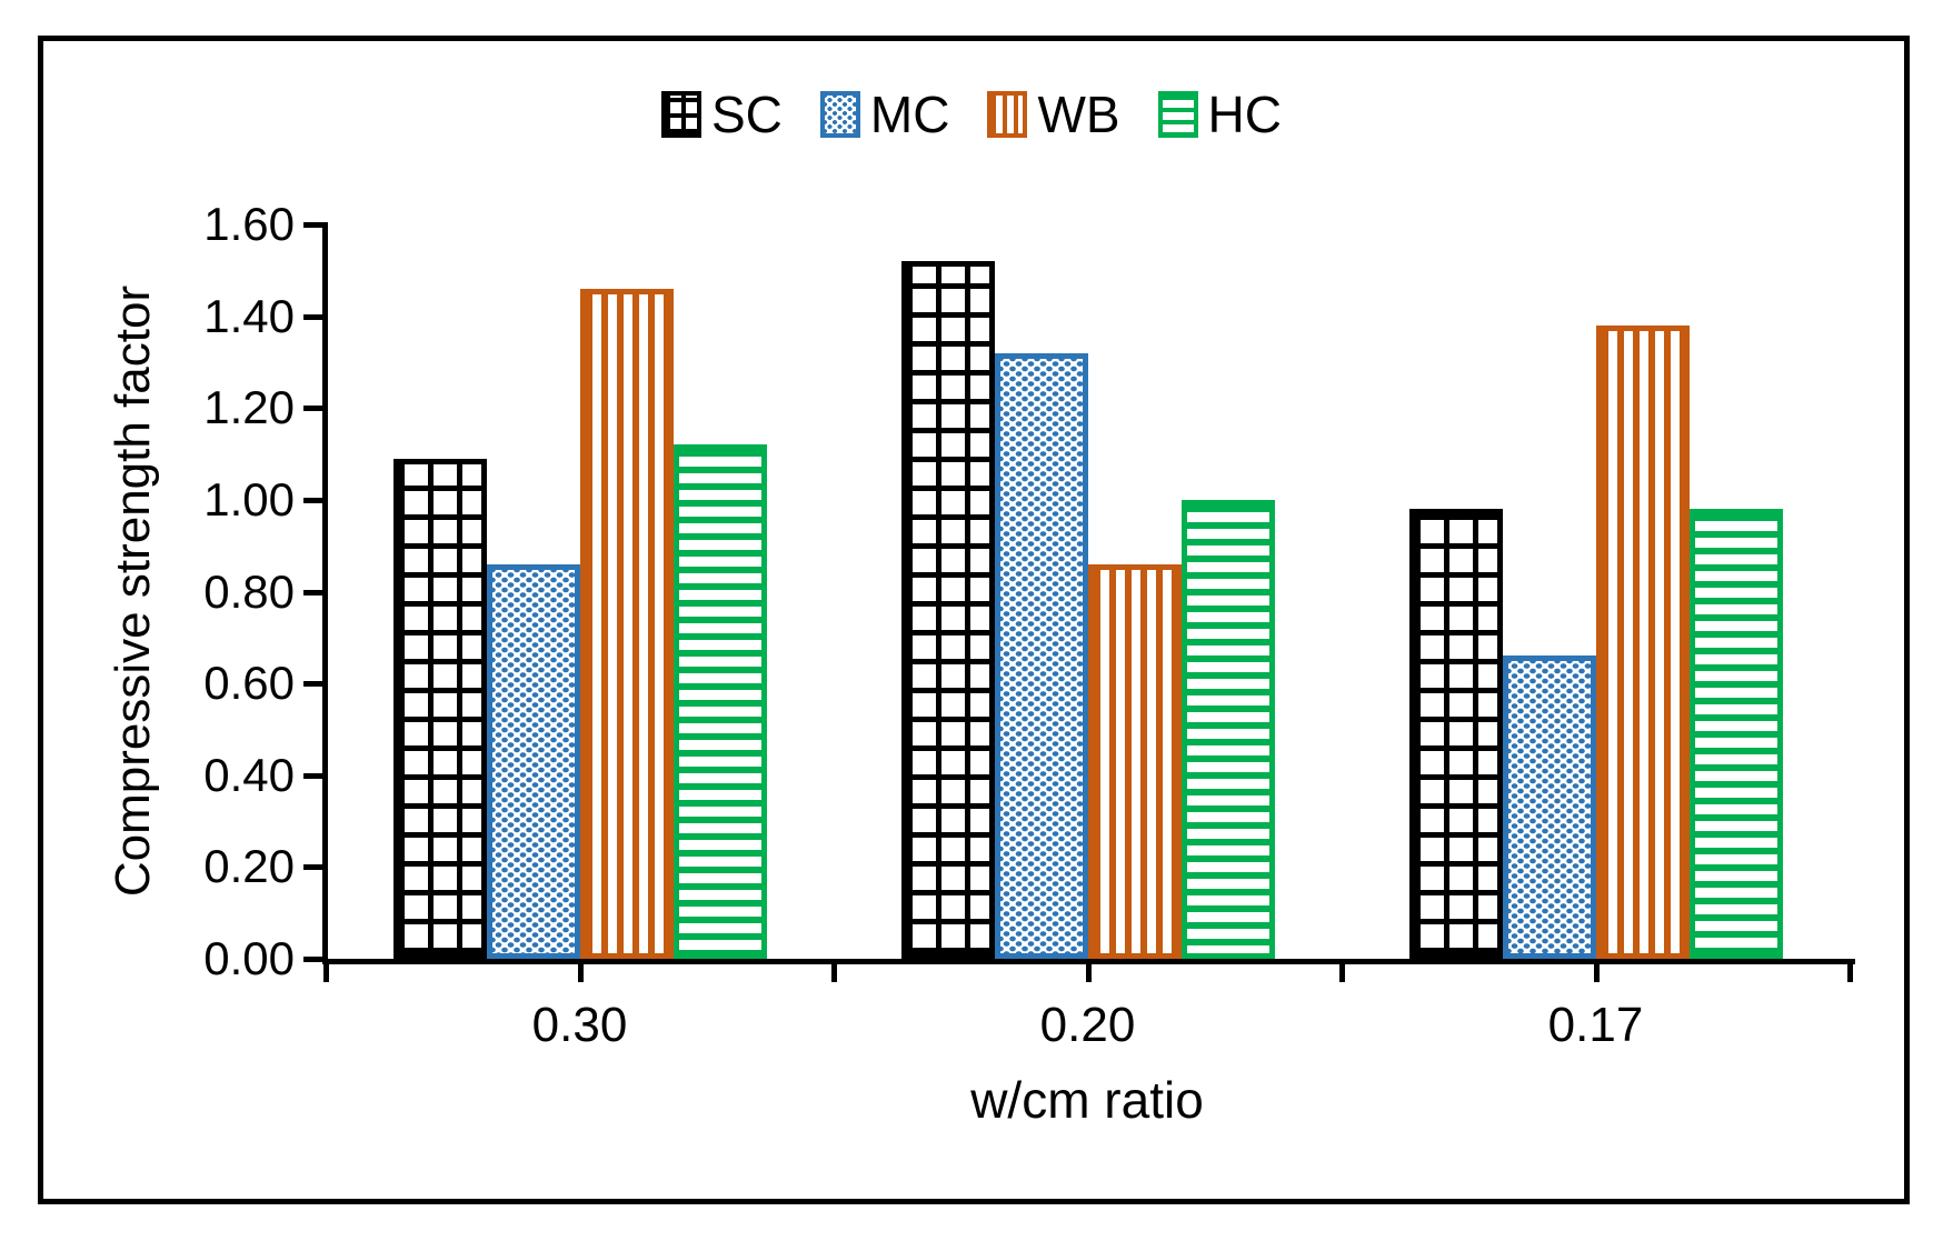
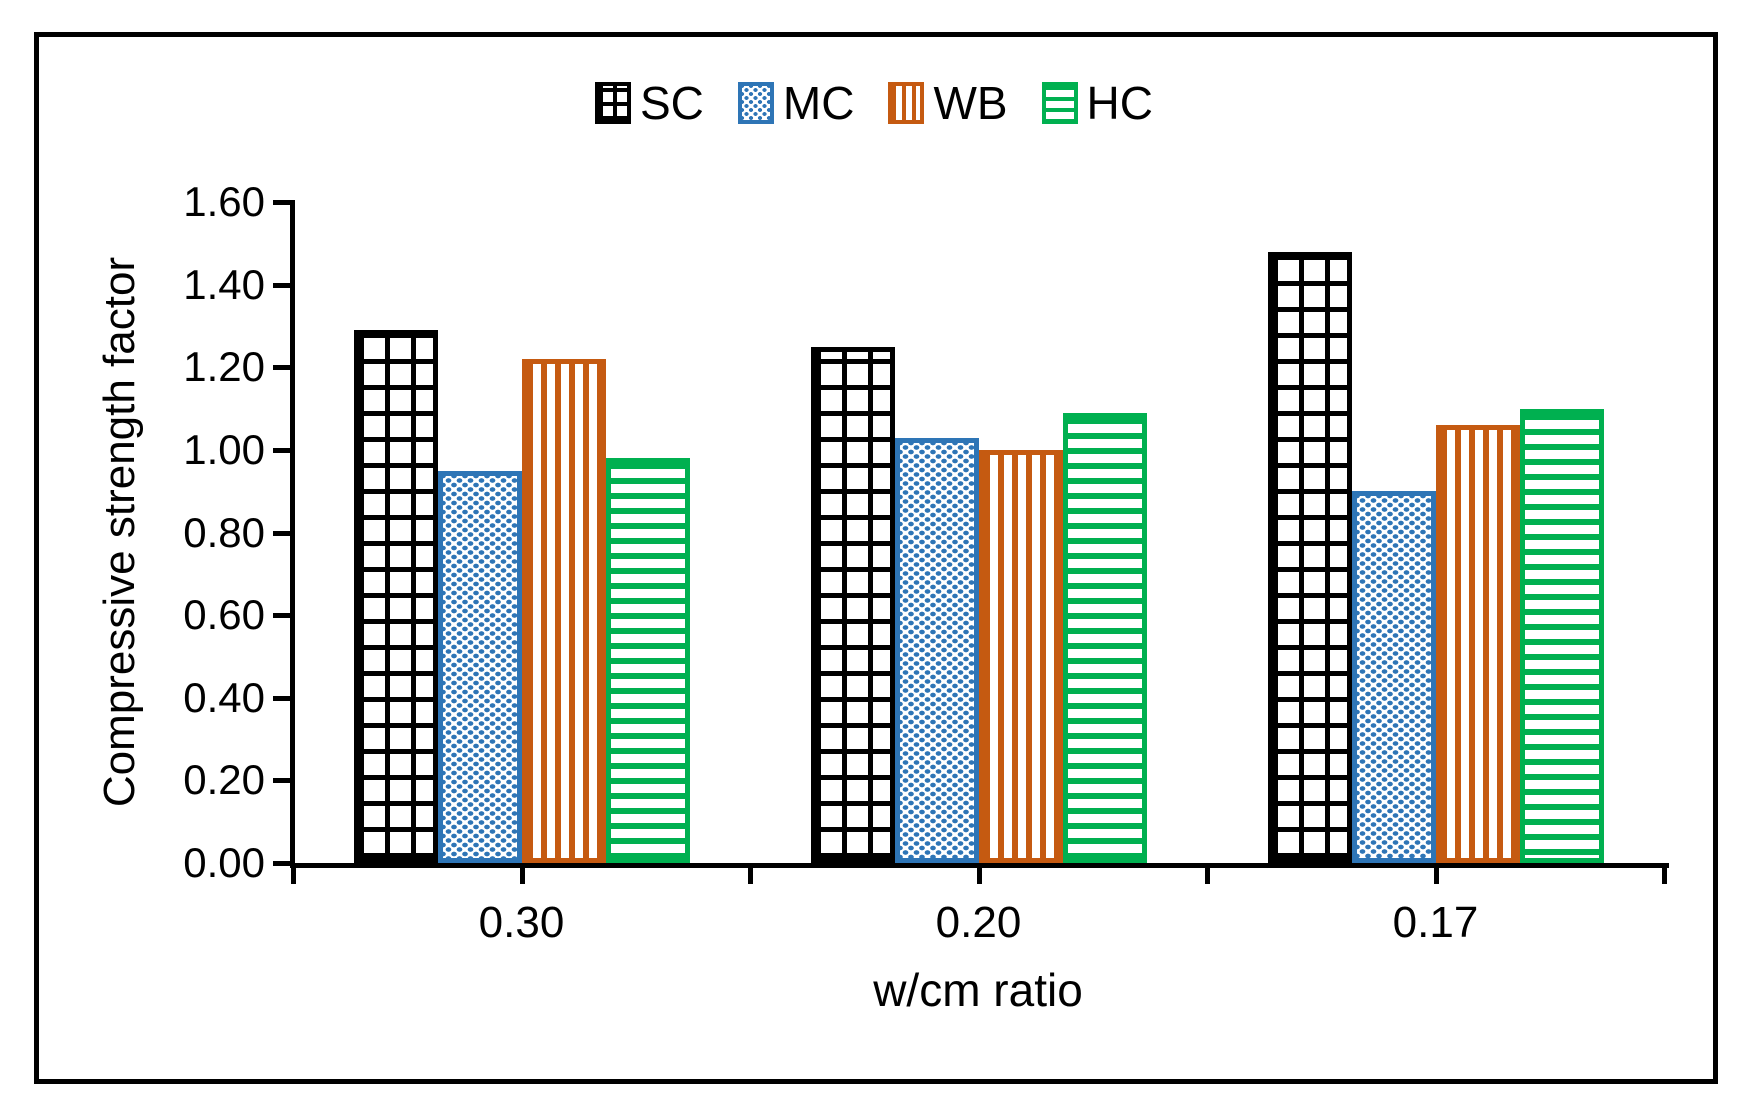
SC/0.30: 1.09 -> 1.29
MC/0.30: 0.86 -> 0.95
WB/0.30: 1.46 -> 1.22
HC/0.30: 1.12 -> 0.98
SC/0.20: 1.52 -> 1.25
MC/0.20: 1.32 -> 1.03
WB/0.20: 0.86 -> 1.00
HC/0.20: 1.00 -> 1.09
SC/0.17: 0.98 -> 1.48
MC/0.17: 0.66 -> 0.90
WB/0.17: 1.38 -> 1.06
HC/0.17: 0.98 -> 1.10
